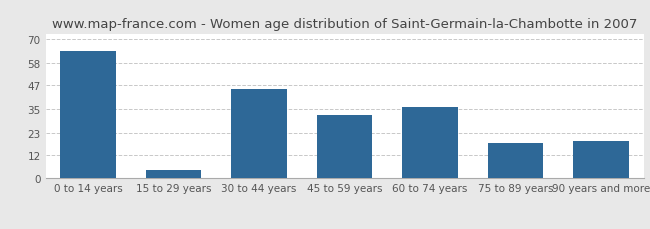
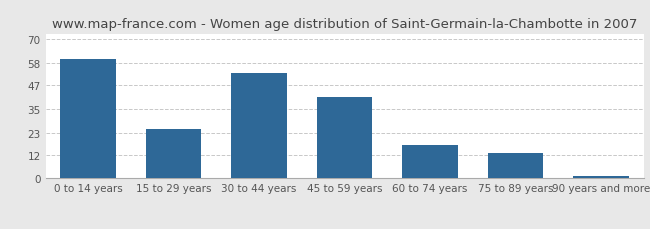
0 to 14 years: 64 -> 60
15 to 29 years: 4 -> 25
30 to 44 years: 45 -> 53
45 to 59 years: 32 -> 41
60 to 74 years: 36 -> 17
75 to 89 years: 18 -> 13
90 years and more: 19 -> 1
